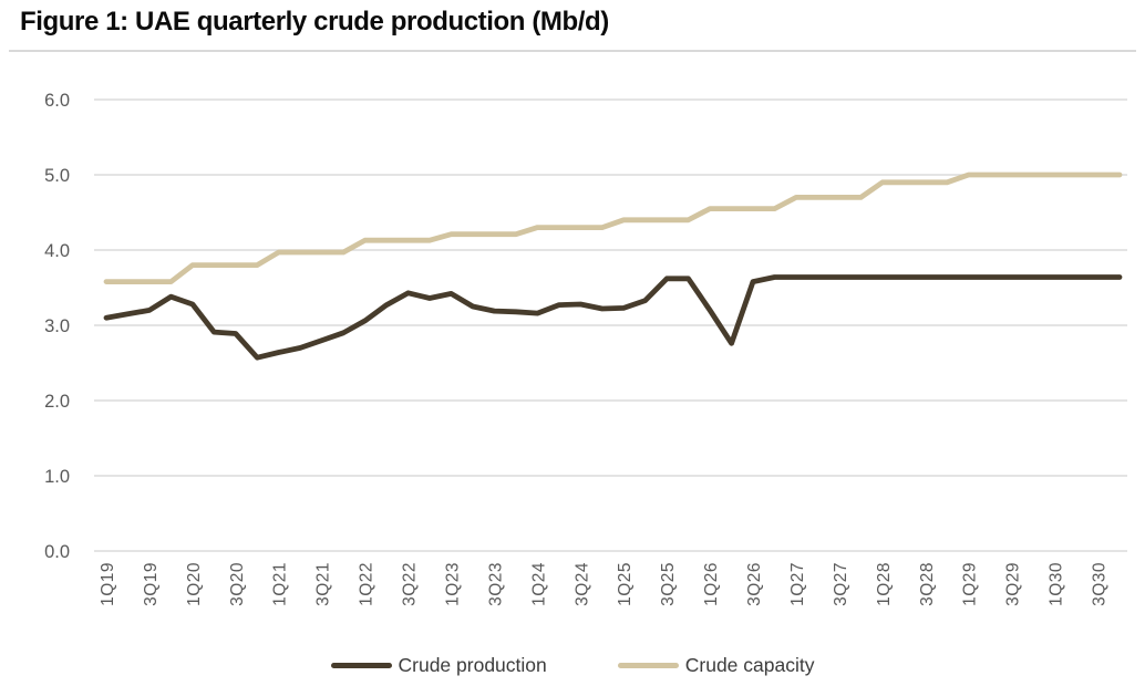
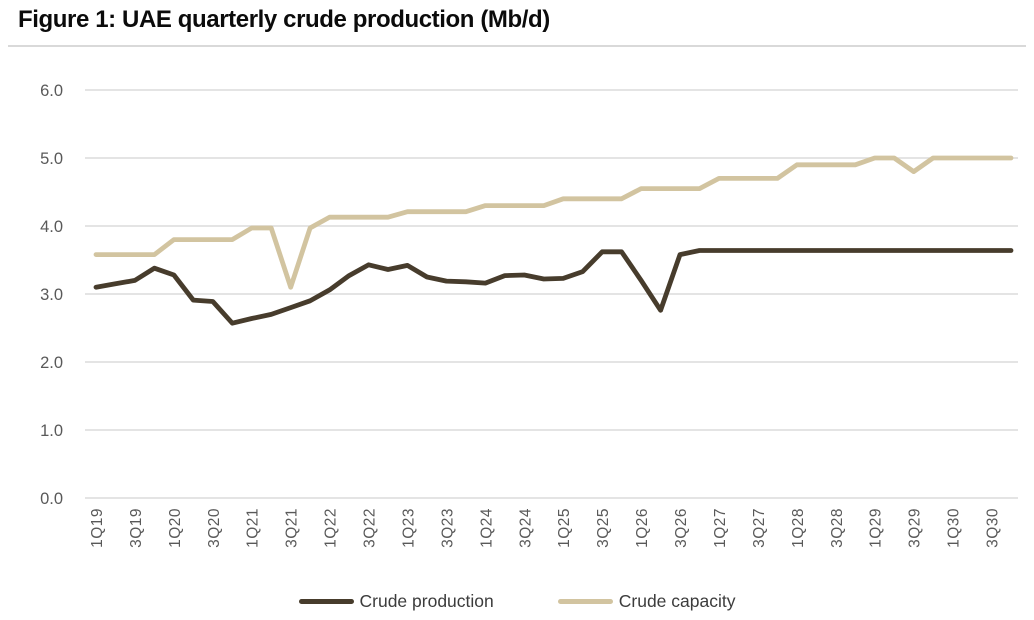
Crude capacity/3Q21: 4.0 -> 3.1
Crude capacity/3Q29: 5.0 -> 4.8
